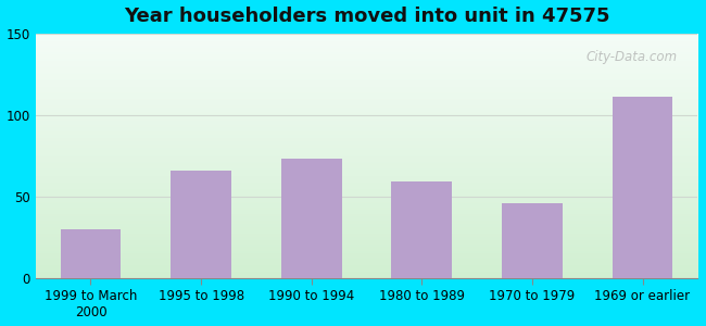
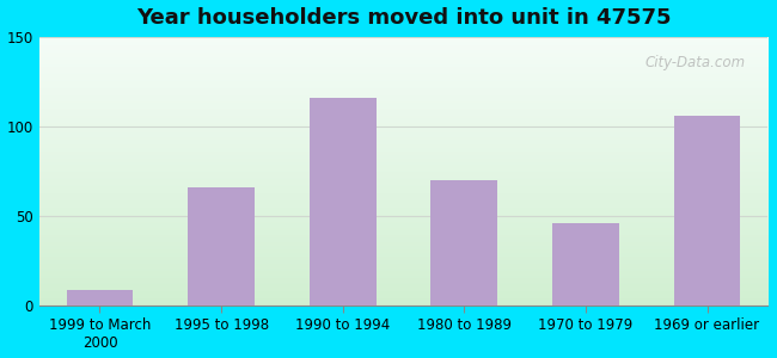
1999 to March 2000: 30 -> 9
1990 to 1994: 73 -> 116
1980 to 1989: 59 -> 70
1969 or earlier: 111 -> 106
